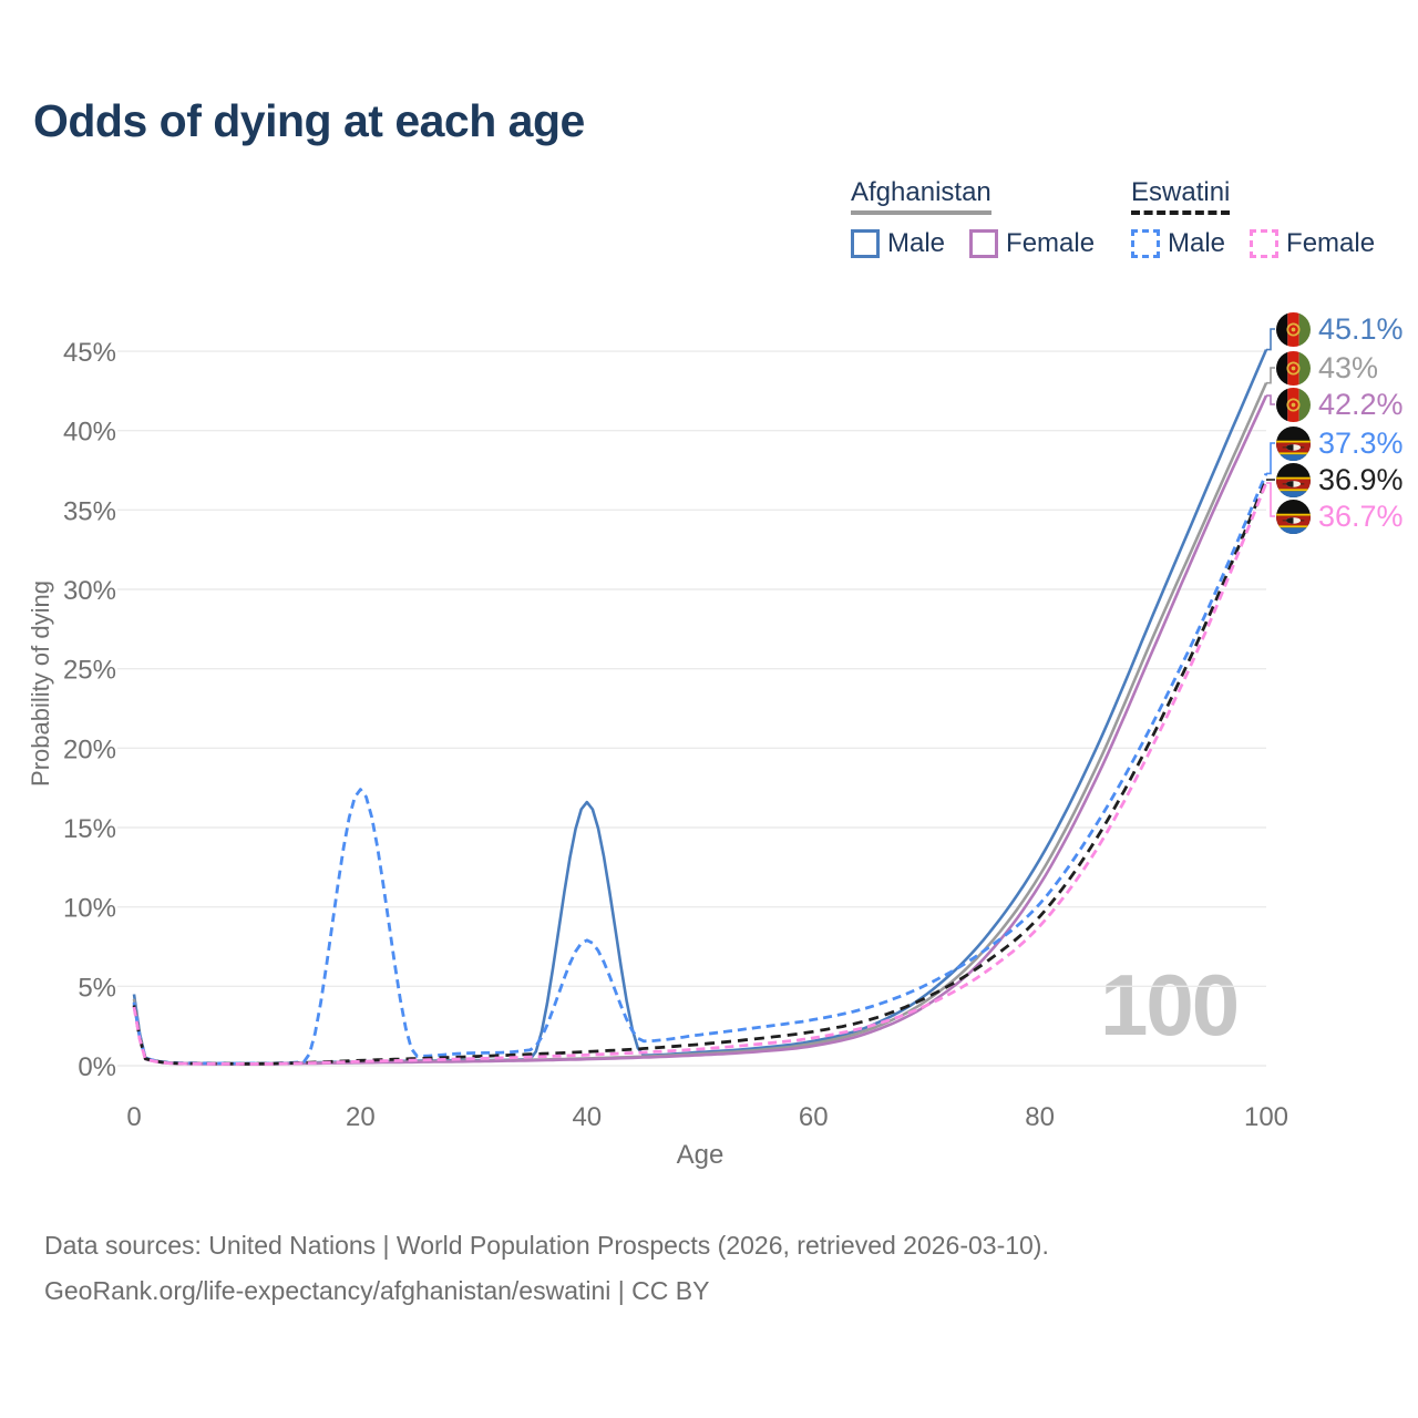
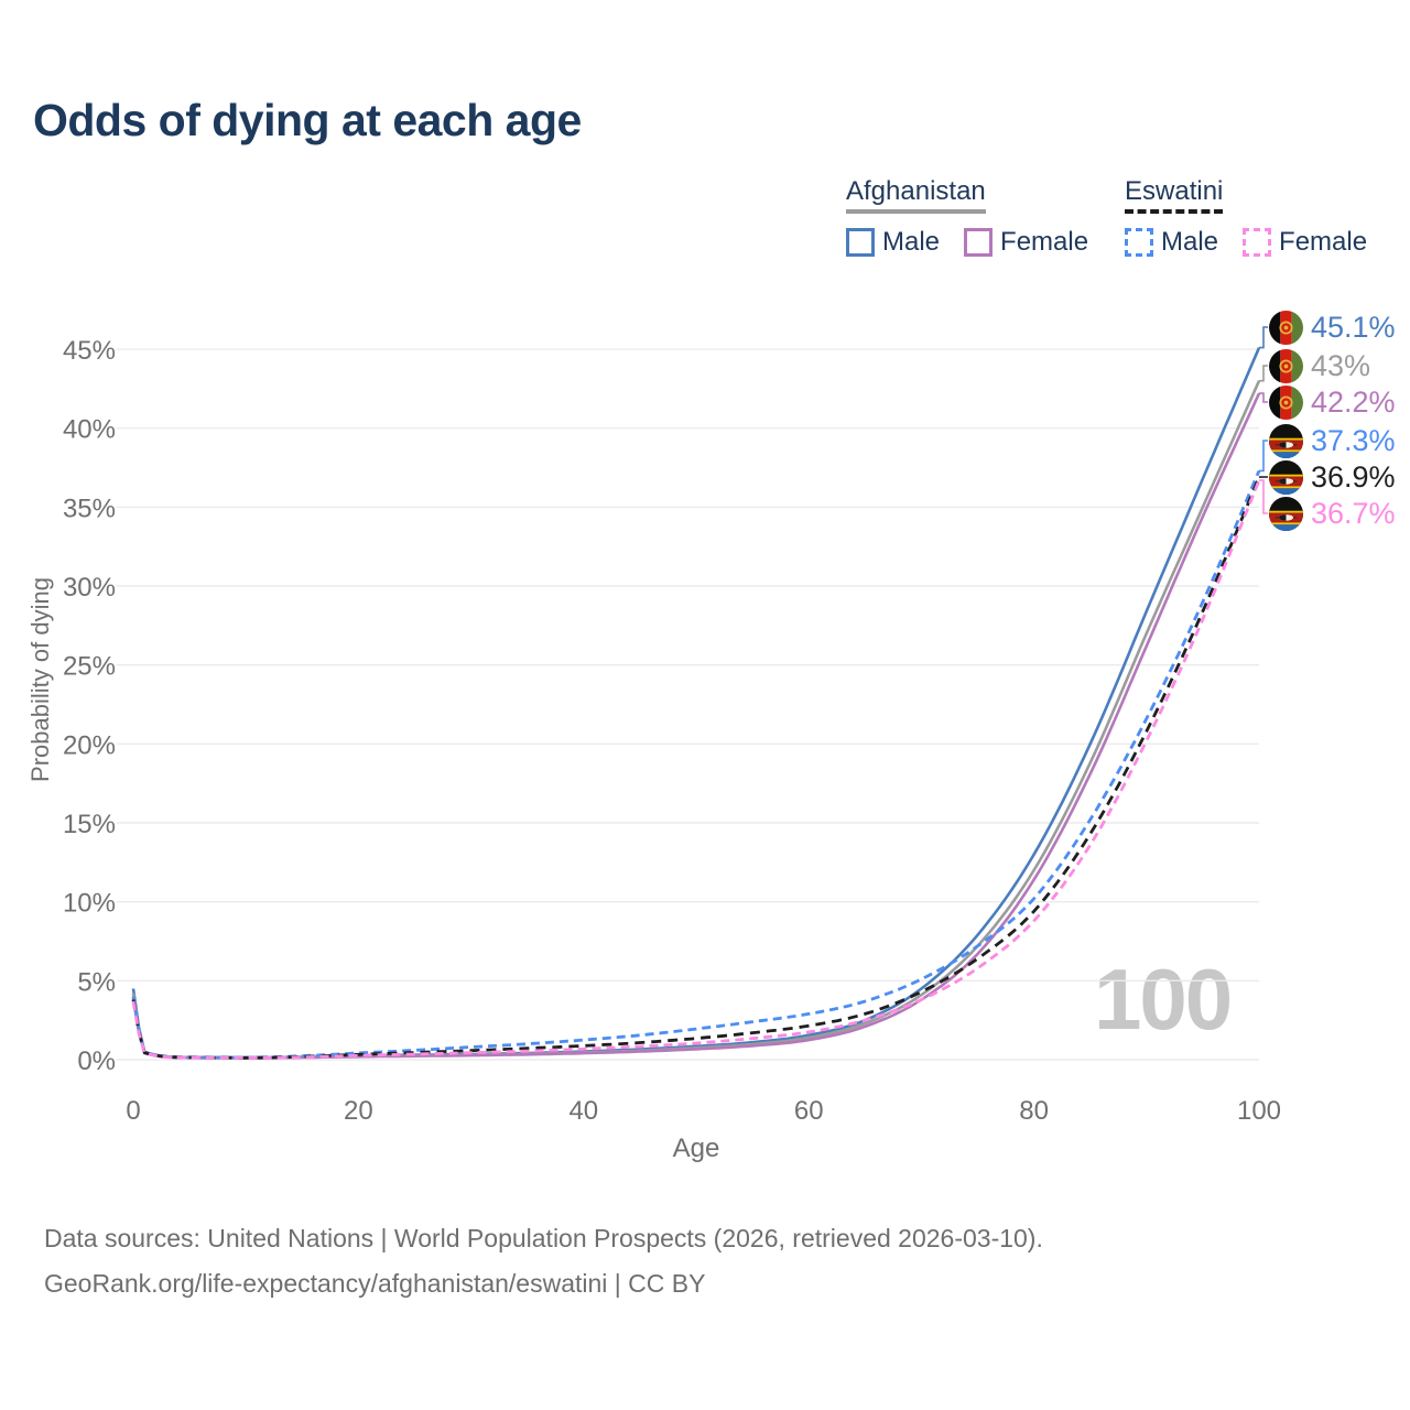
Eswatini Male/20: 17.4% -> 0.4%
Afghanistan Male/40: 16.6% -> 0.5%
Eswatini Male/40: 7.9% -> 1.2%
